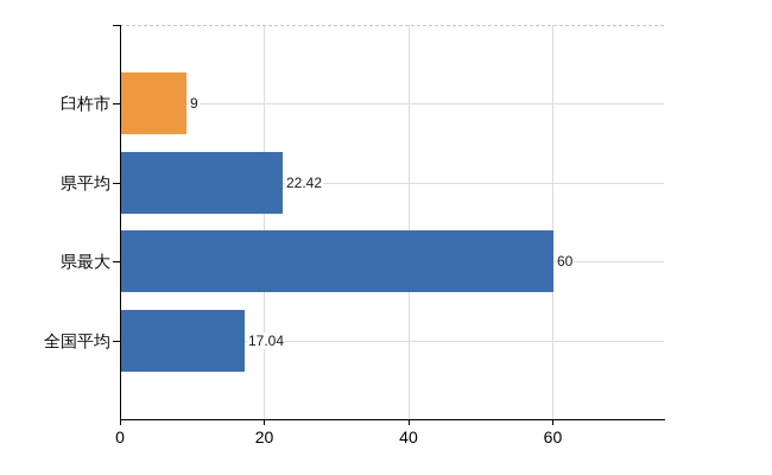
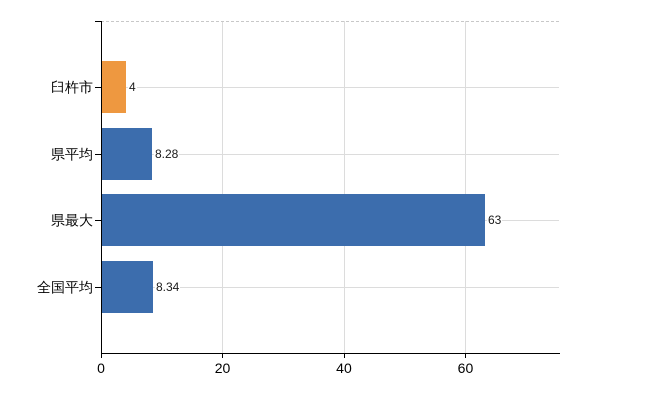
臼杵市: 9 -> 4
県平均: 22.42 -> 8.28
県最大: 60 -> 63
全国平均: 17.04 -> 8.34
